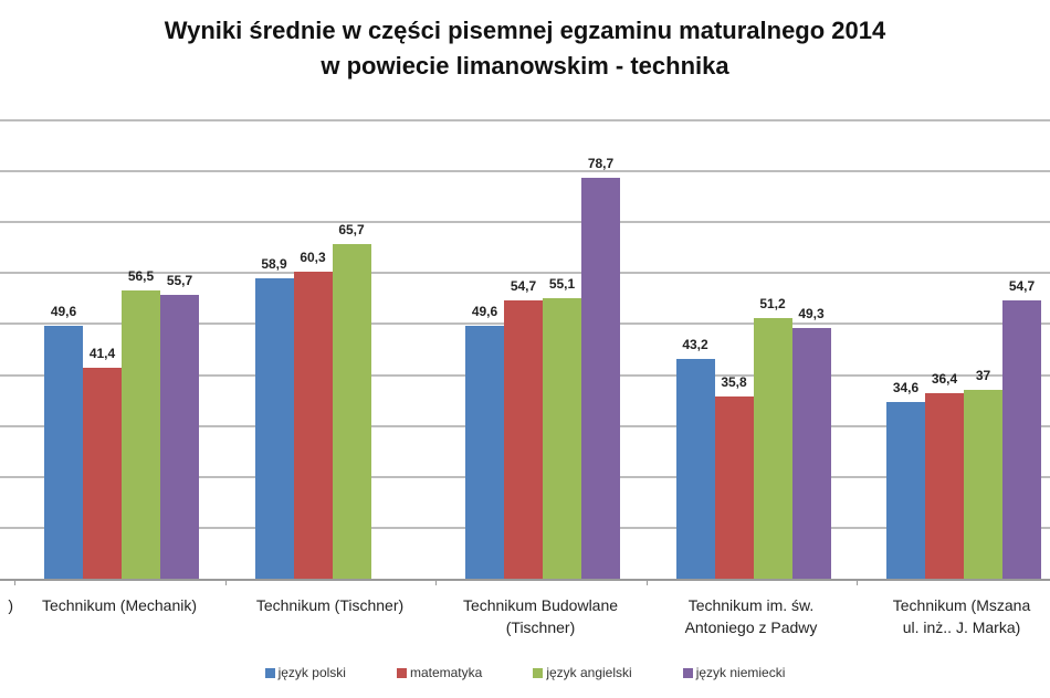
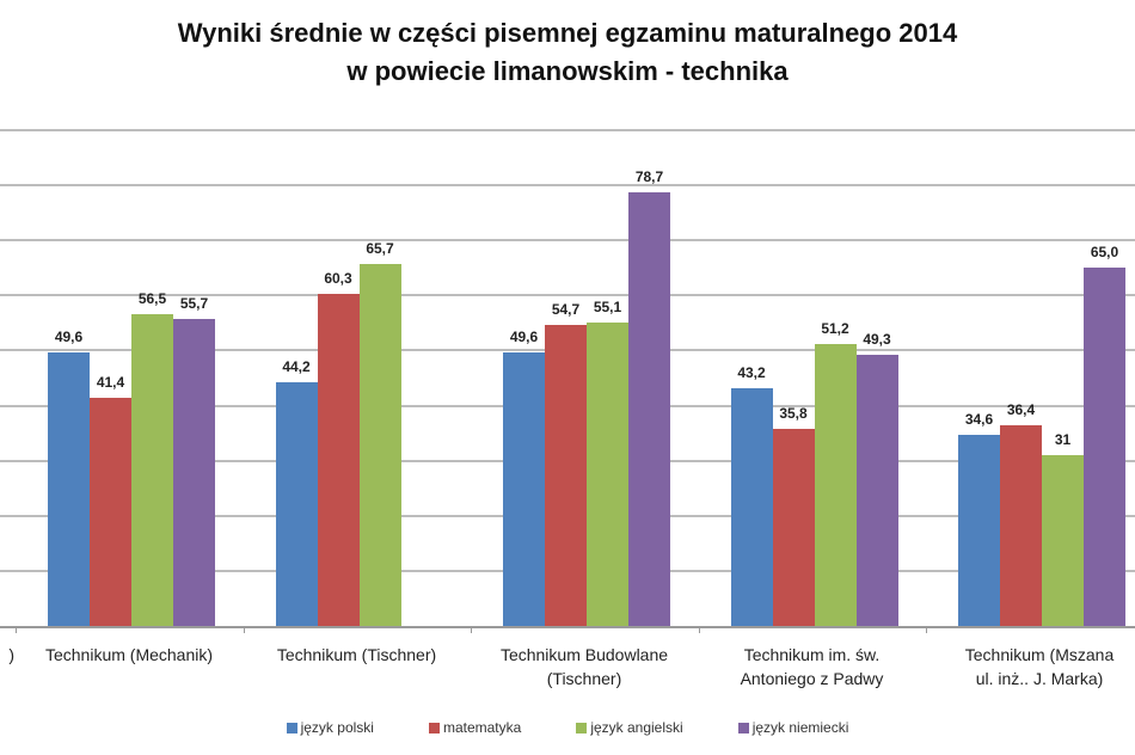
język polski/Technikum (Tischner): 58,9 -> 44,2
język angielski/Technikum (Mszana ul. inż.. J. Marka): 37 -> 31
język niemiecki/Technikum (Mszana ul. inż.. J. Marka): 54,7 -> 65,0
